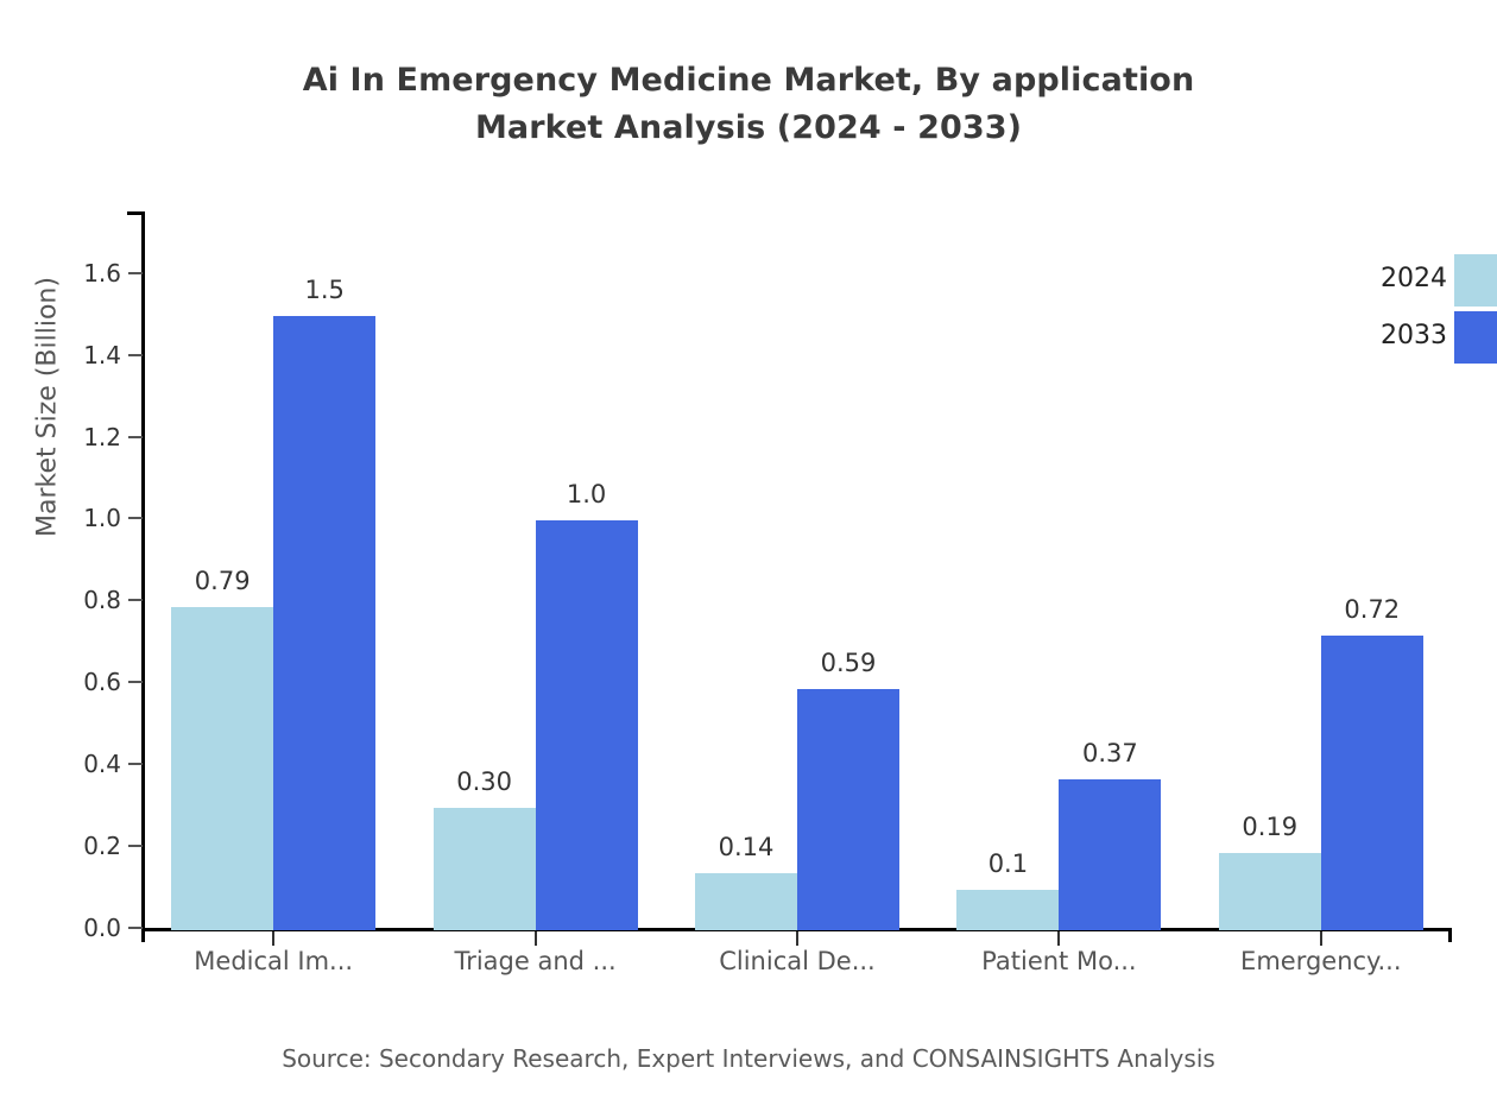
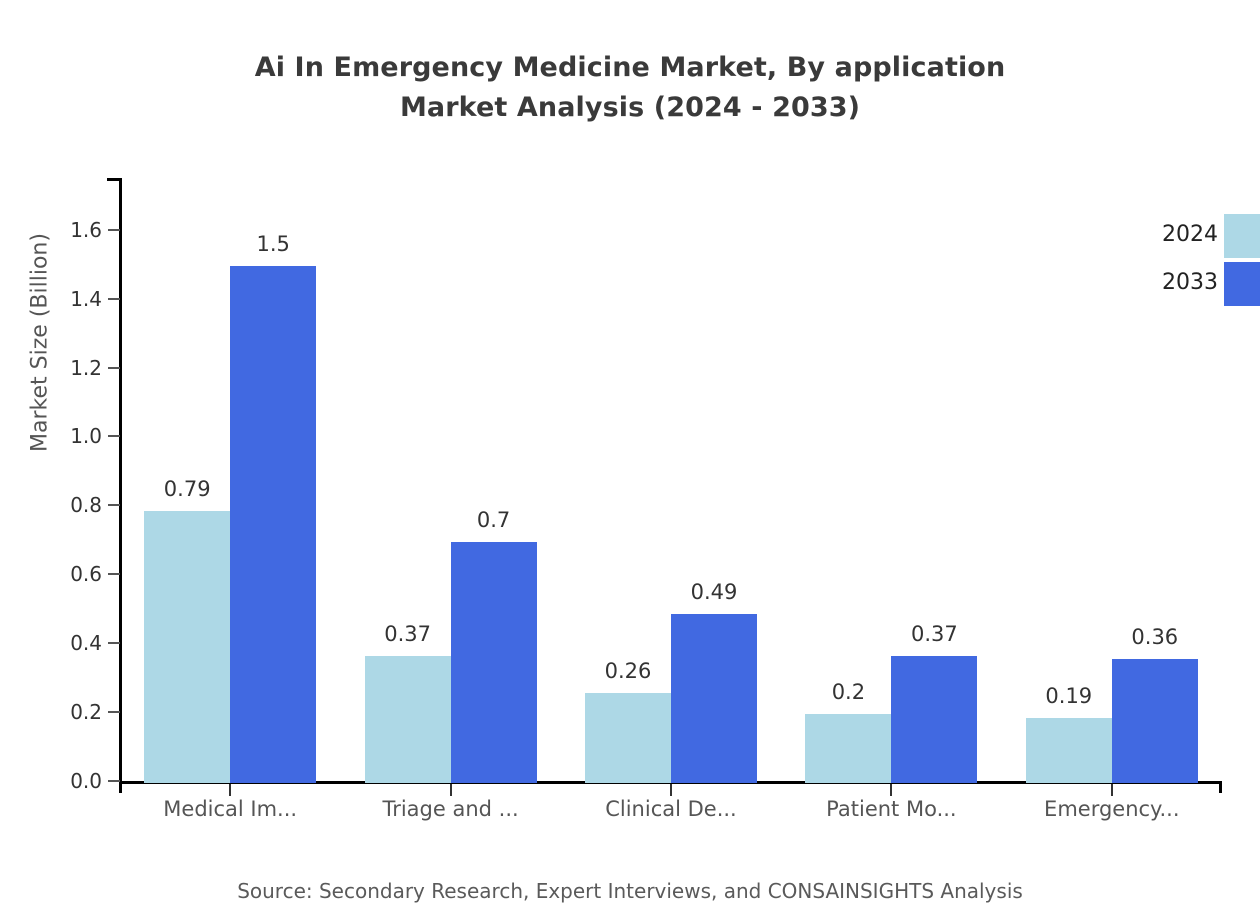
2024/Triage and ...: 0.30 -> 0.37
2033/Triage and ...: 1.0 -> 0.7
2024/Clinical De...: 0.14 -> 0.26
2033/Clinical De...: 0.59 -> 0.49
2024/Patient Mo...: 0.1 -> 0.2
2033/Emergency...: 0.72 -> 0.36
